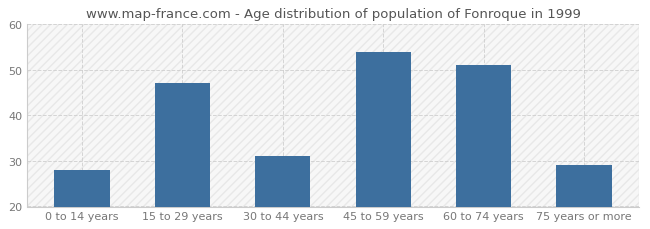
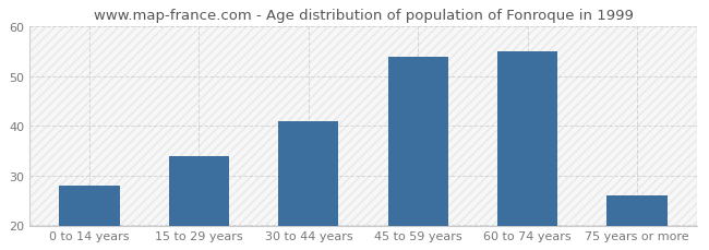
15 to 29 years: 47 -> 34
30 to 44 years: 31 -> 41
60 to 74 years: 51 -> 55
75 years or more: 29 -> 26
